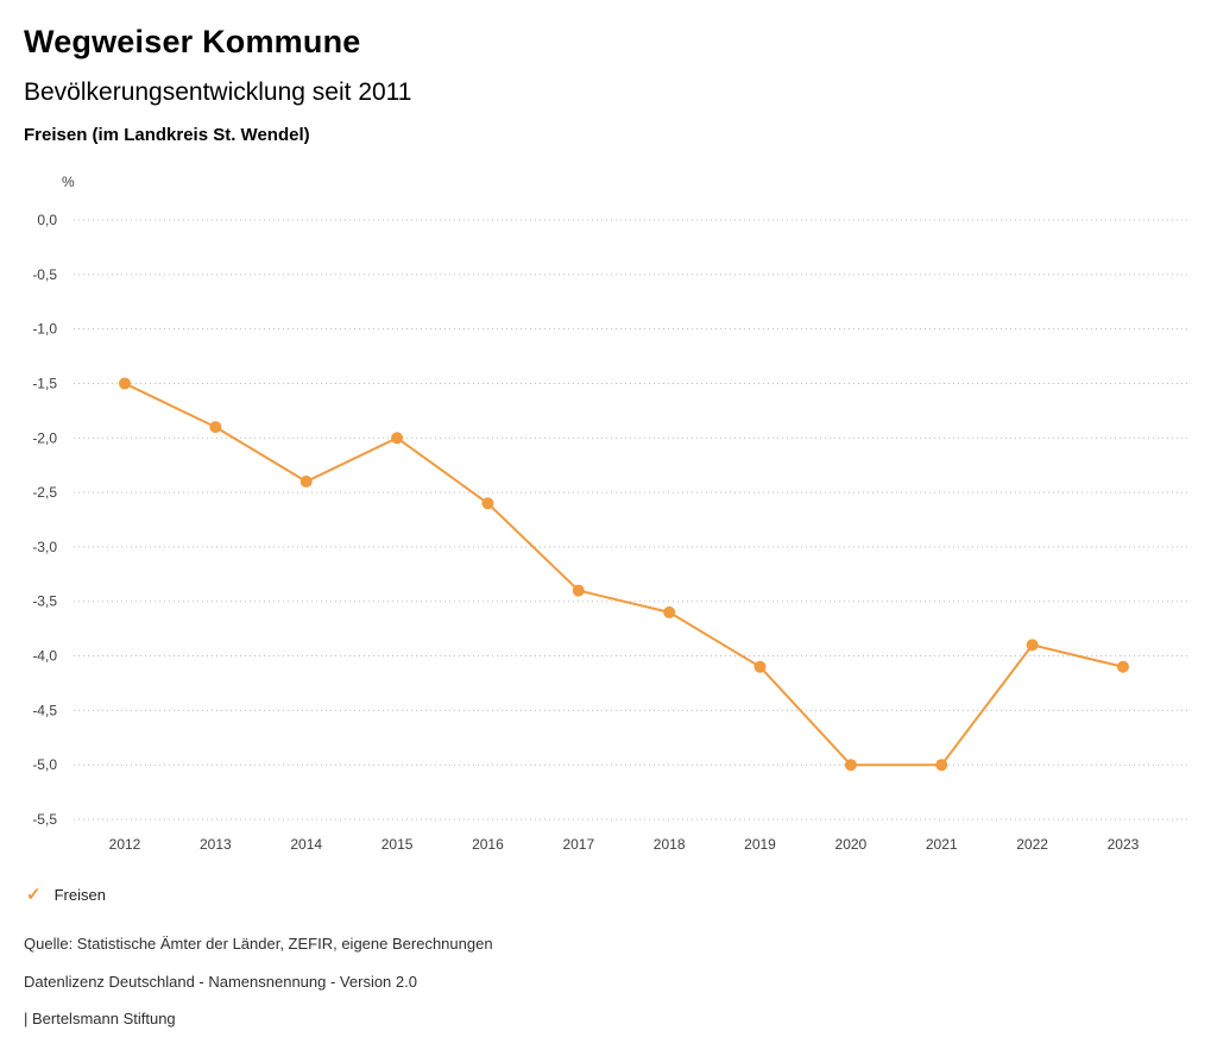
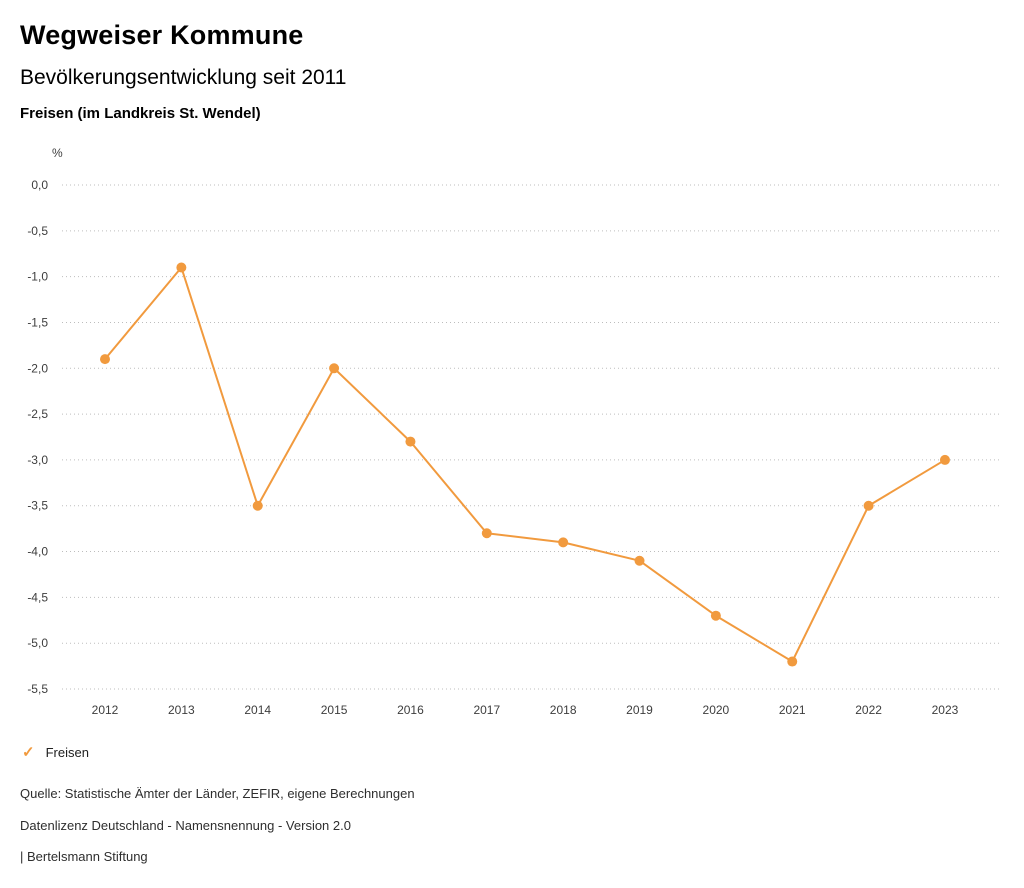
2012: -1,5 -> -1,9
2013: -1,9 -> -0,9
2014: -2,4 -> -3,5
2016: -2,6 -> -2,8
2017: -3,4 -> -3,8
2018: -3,6 -> -3,9
2020: -5,0 -> -4,7
2021: -5,0 -> -5,2
2022: -3,9 -> -3,5
2023: -4,1 -> -3,0
